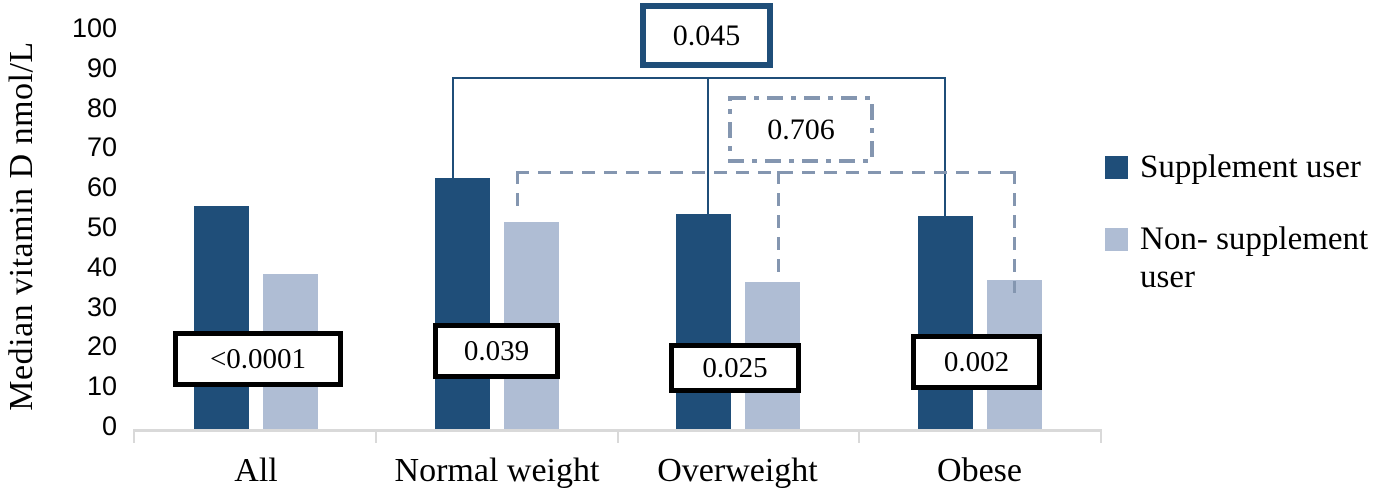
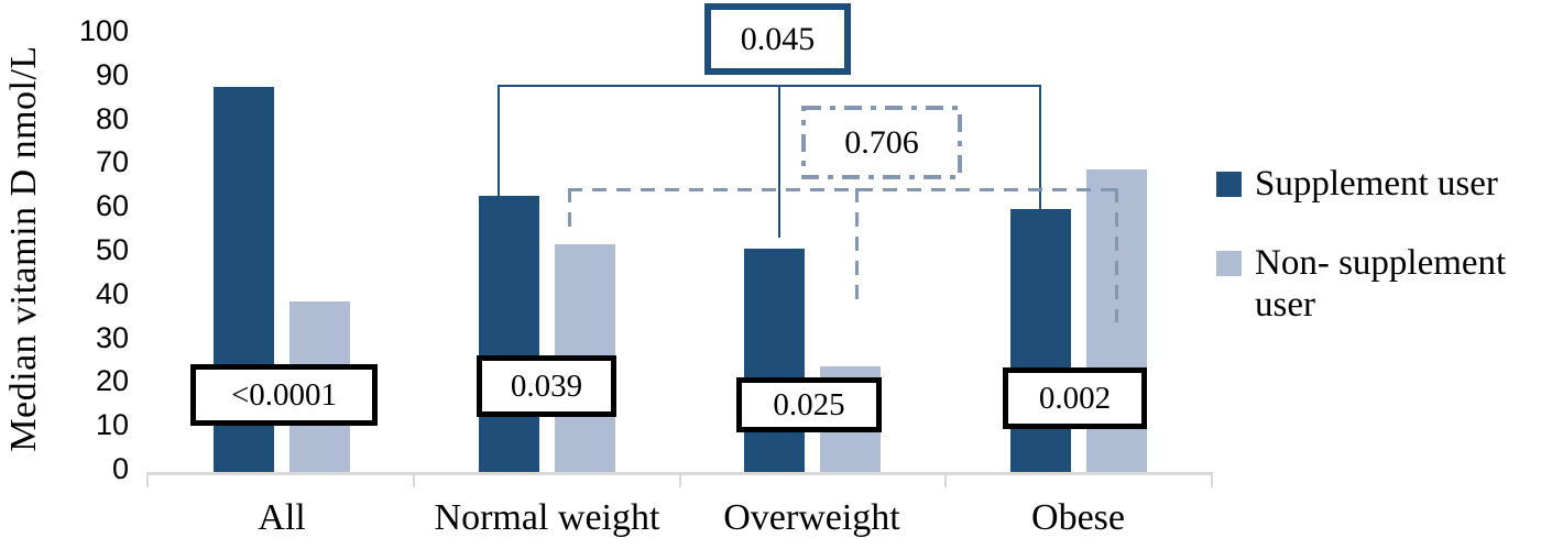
Supplement user/All: 56 -> 88
Supplement user/Overweight: 54 -> 51
Non- supplement user/Overweight: 37 -> 24
Supplement user/Obese: 54 -> 60
Non- supplement user/Obese: 38 -> 69
